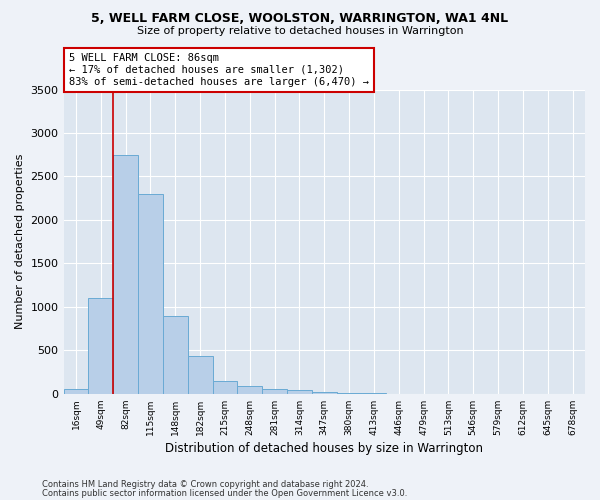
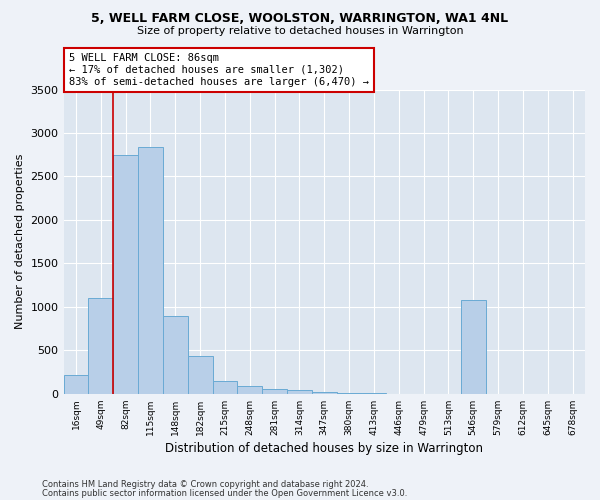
16sqm: 50 -> 220
115sqm: 2300 -> 2840
546sqm: 0 -> 1080
